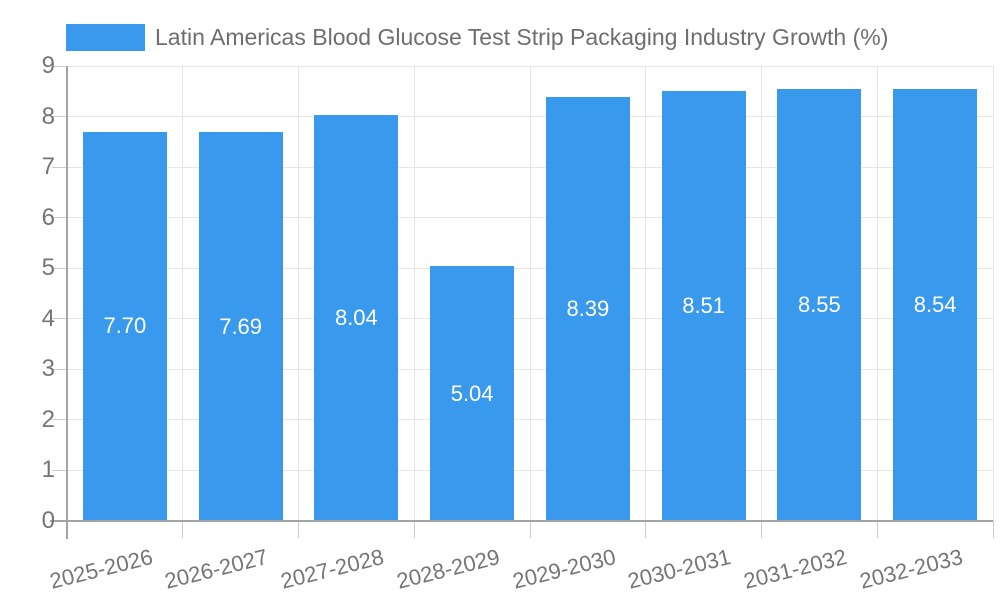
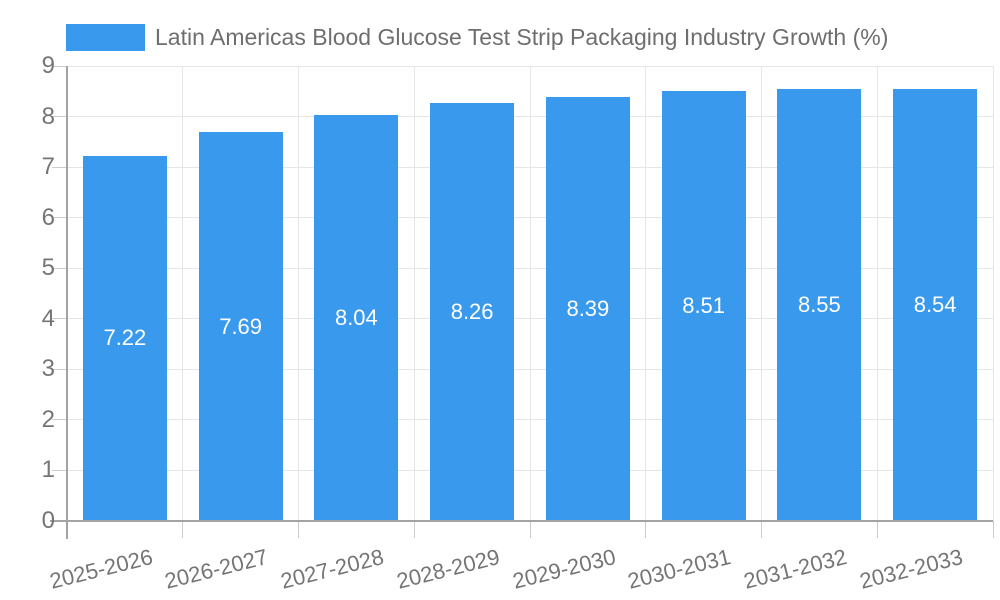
2025-2026: 7.70 -> 7.22
2028-2029: 5.04 -> 8.26
